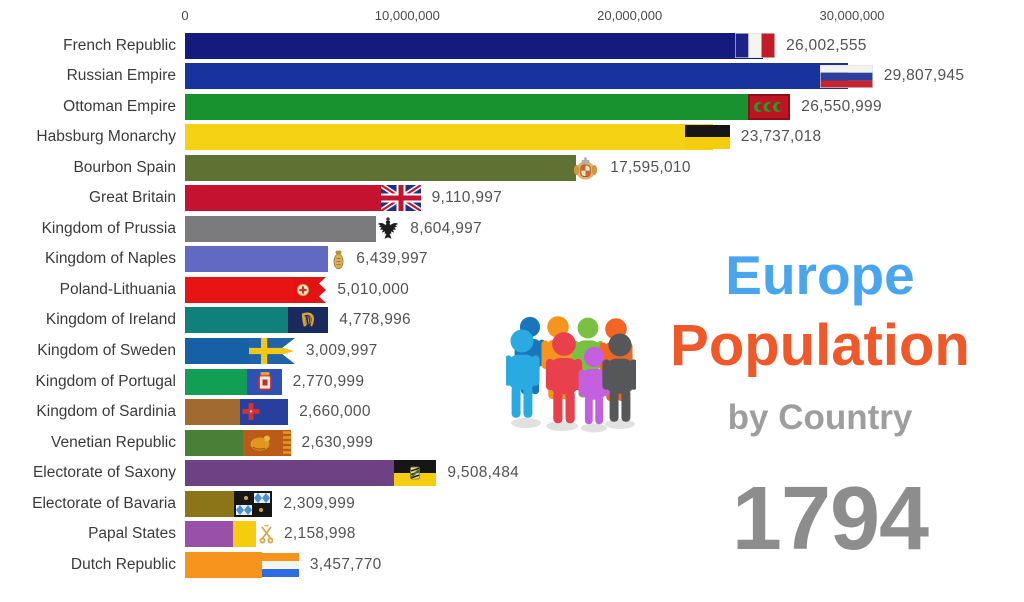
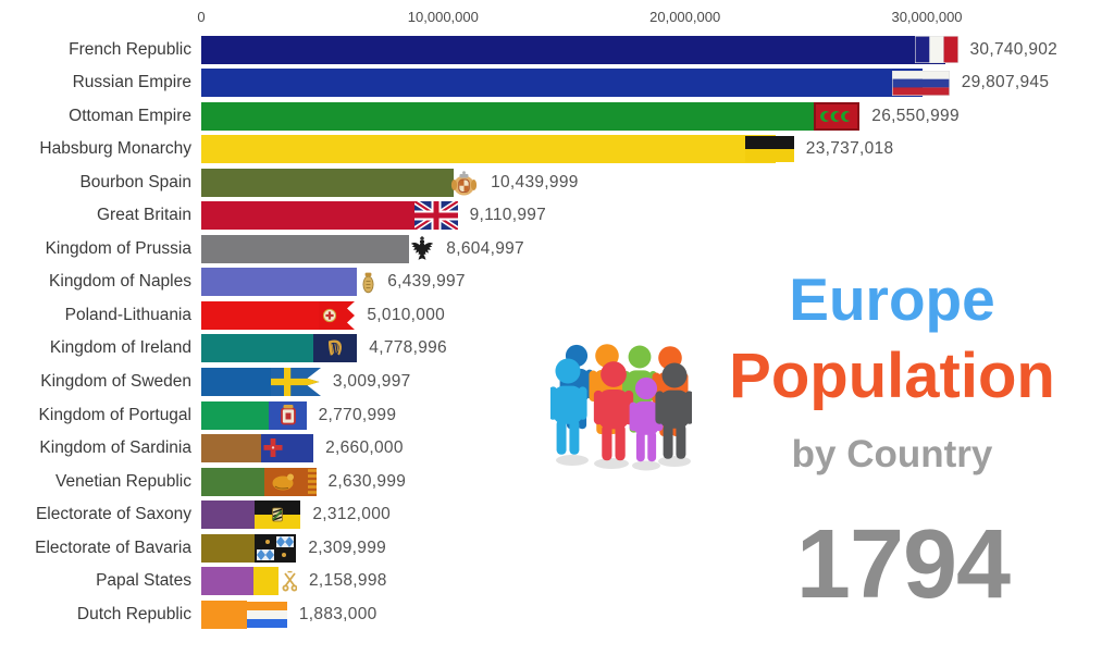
French Republic: 26,002,555 -> 30,740,902
Bourbon Spain: 17,595,010 -> 10,439,999
Electorate of Saxony: 9,508,484 -> 2,312,000
Dutch Republic: 3,457,770 -> 1,883,000
